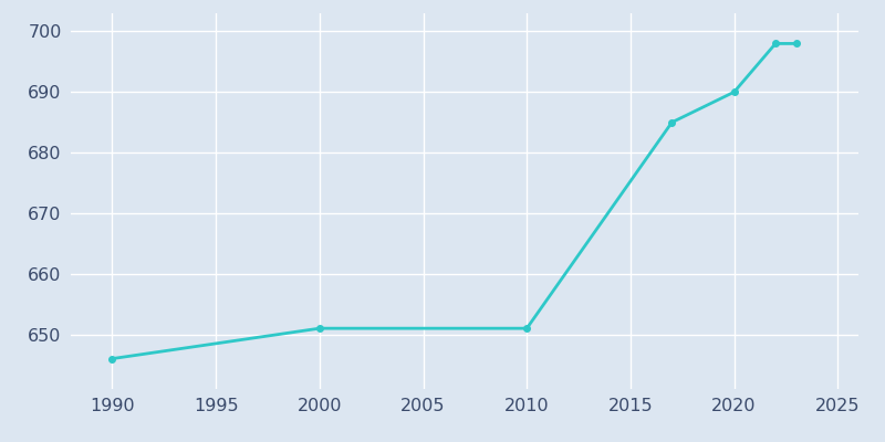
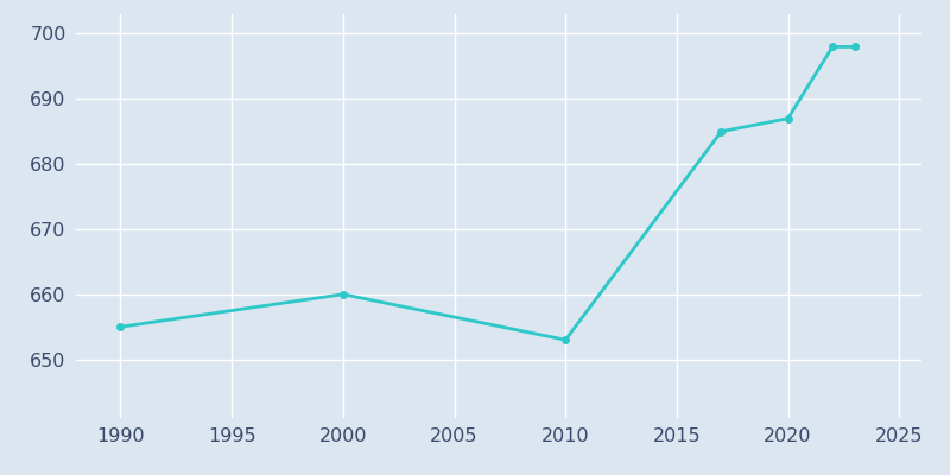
1990: 646 -> 655
2000: 651 -> 660
2010: 651 -> 653
2020: 690 -> 687
